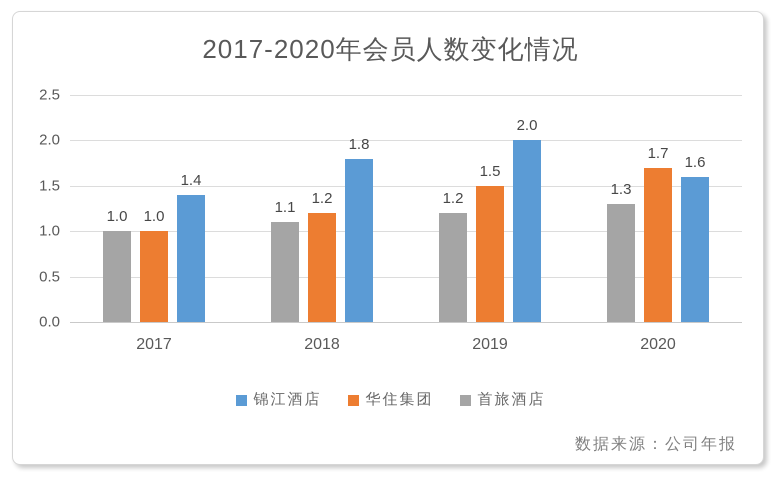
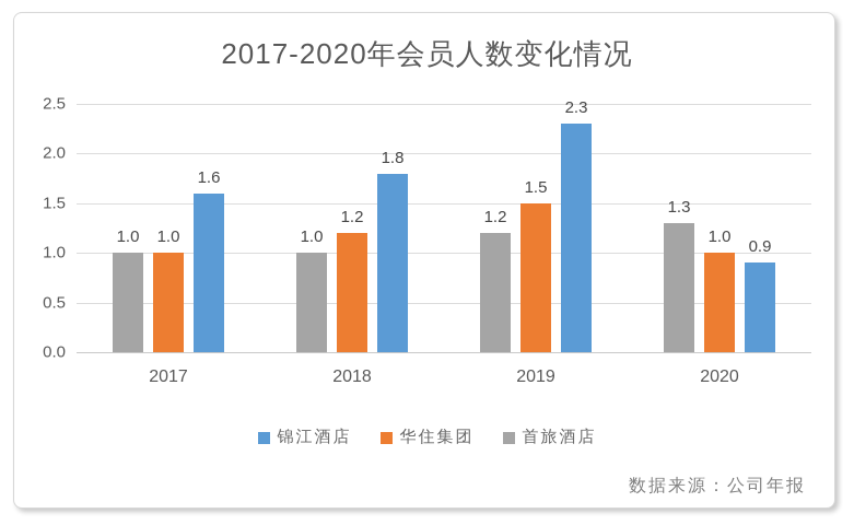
锦江酒店/2017: 1.4 -> 1.6
首旅酒店/2018: 1.1 -> 1.0
锦江酒店/2019: 2.0 -> 2.3
华住集团/2020: 1.7 -> 1.0
锦江酒店/2020: 1.6 -> 0.9
